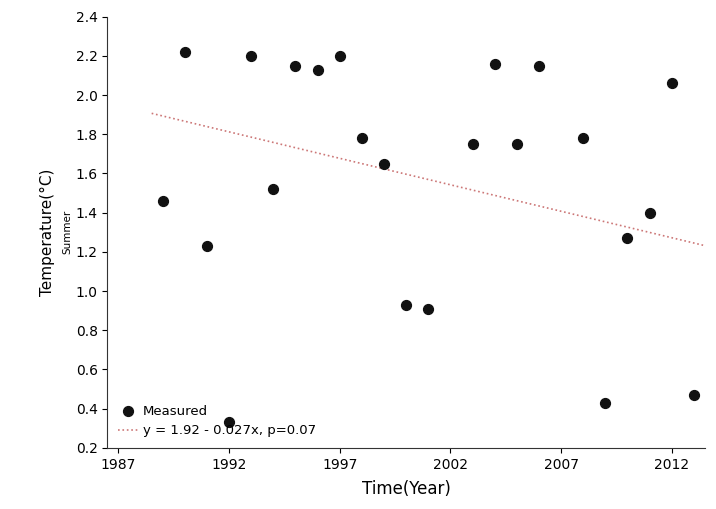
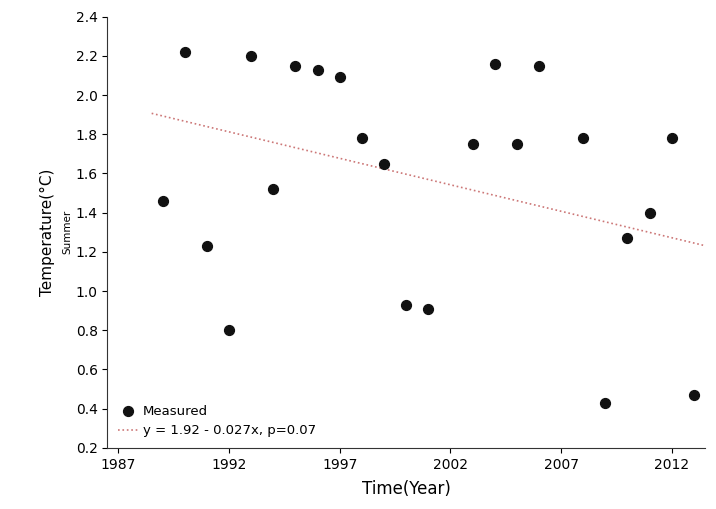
1992: 0.33 -> 0.80
1997: 2.20 -> 2.09
2012: 2.06 -> 1.78
